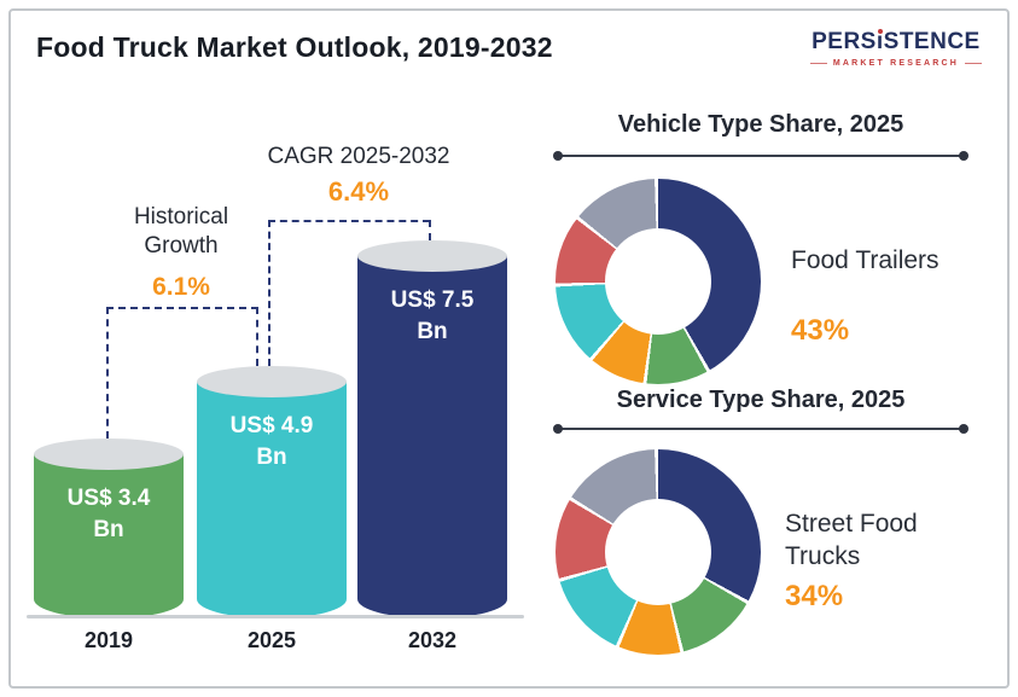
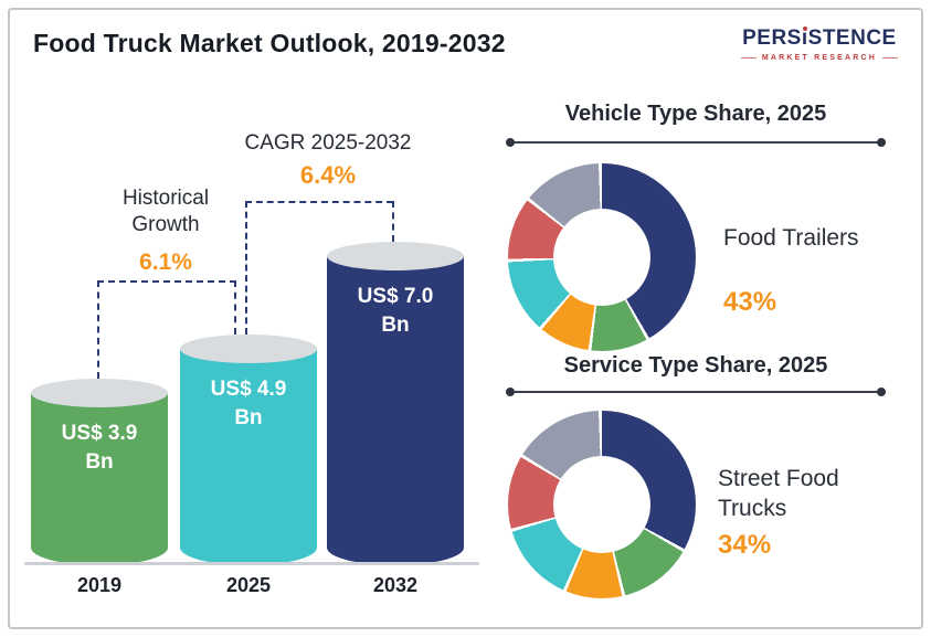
Food Truck Market Outlook, 2019-2032/2019: 3.4 -> 3.9
Food Truck Market Outlook, 2019-2032/2032: 7.5 -> 7.0
